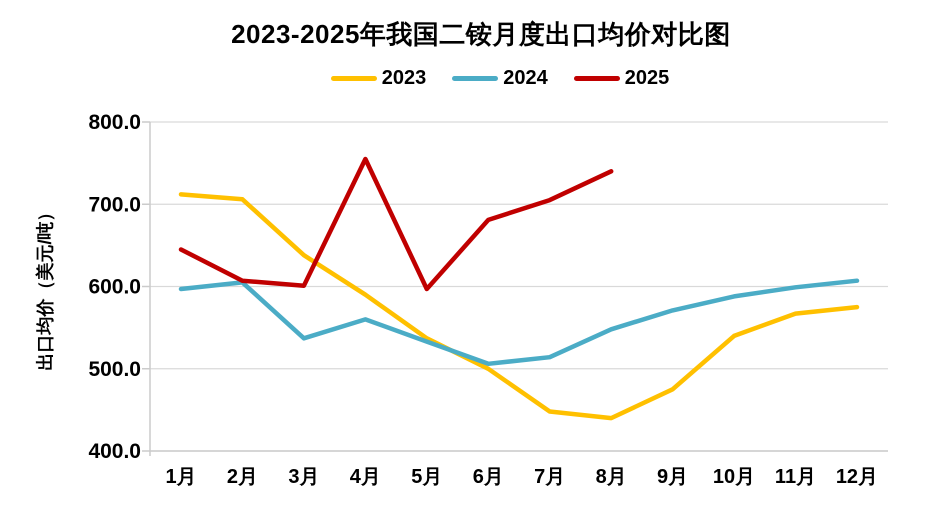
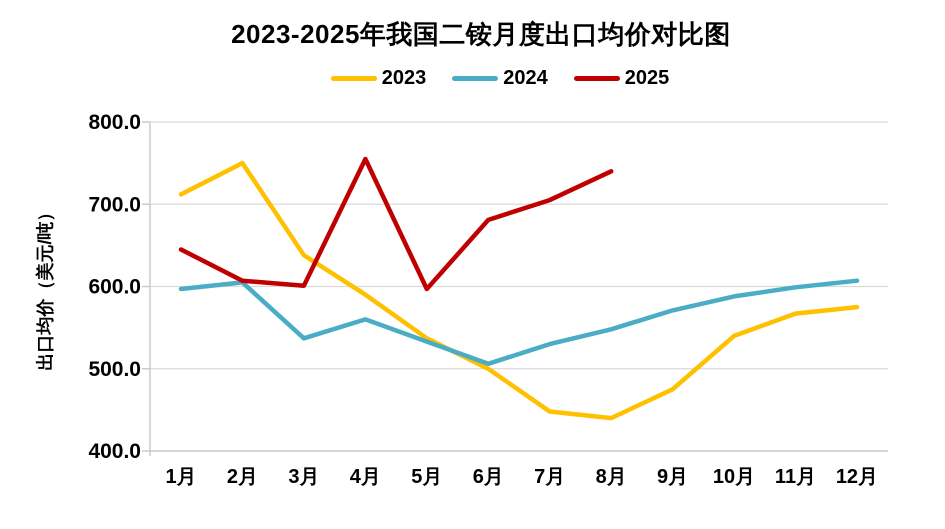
2023/2月: 710 -> 750
2024/7月: 510 -> 530
